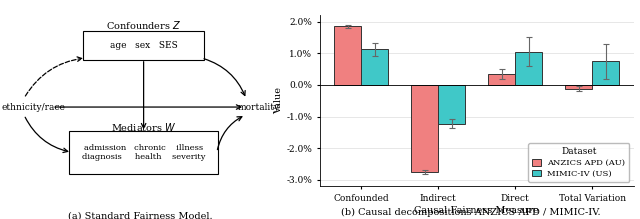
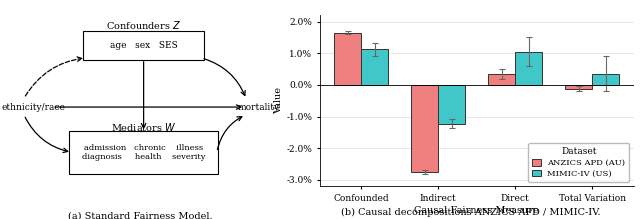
ANZICS APD (AU)/Confounded: 1.85% -> 1.65%
MIMIC-IV (US)/Total Variation: 0.75% -> 0.35%
